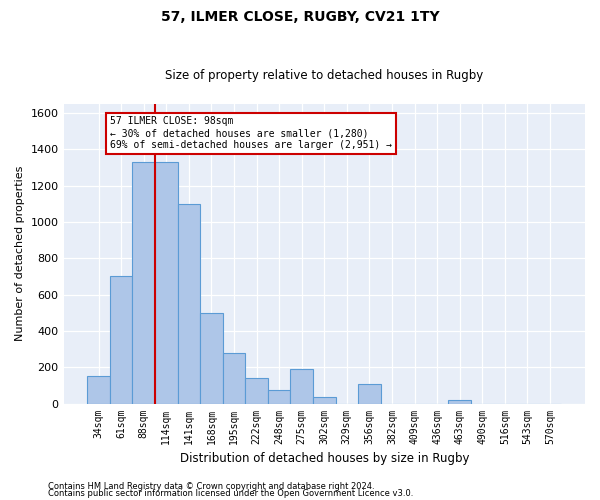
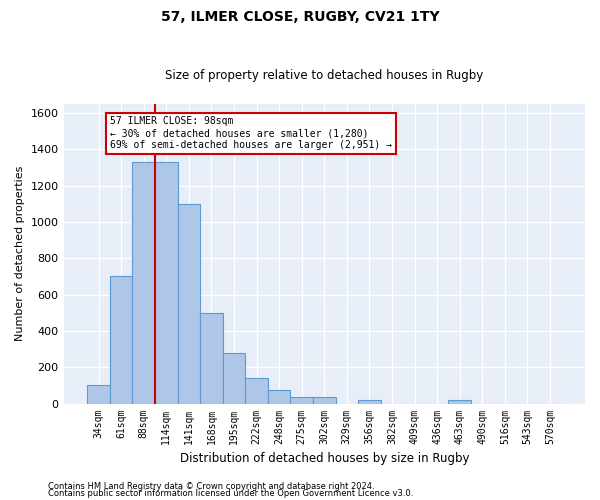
34sqm: 150 -> 100
275sqm: 190 -> 40
356sqm: 110 -> 20
